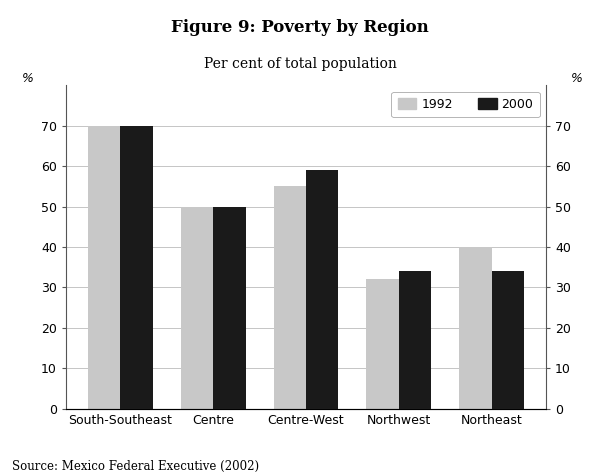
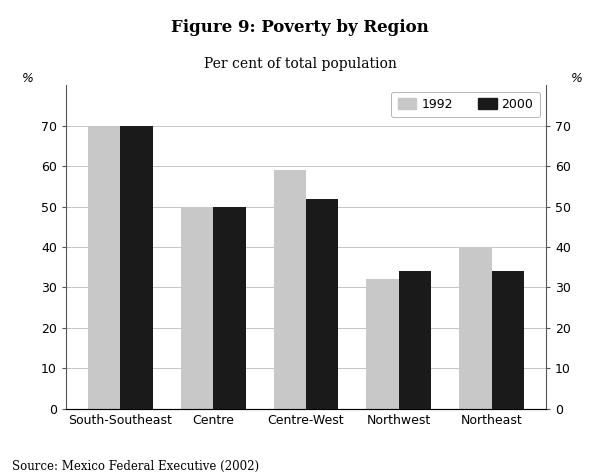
1992/Centre-West: 55 -> 59
2000/Centre-West: 59 -> 52
